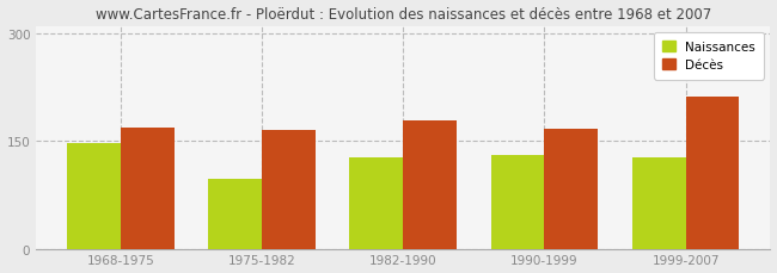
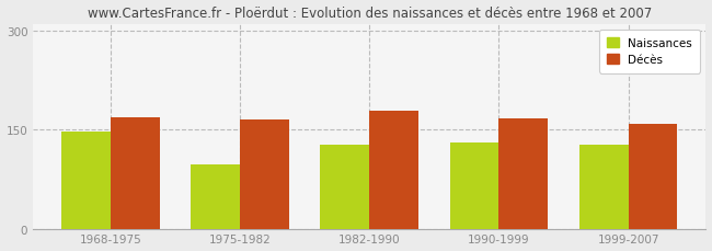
Décès/1999-2007: 212 -> 158
